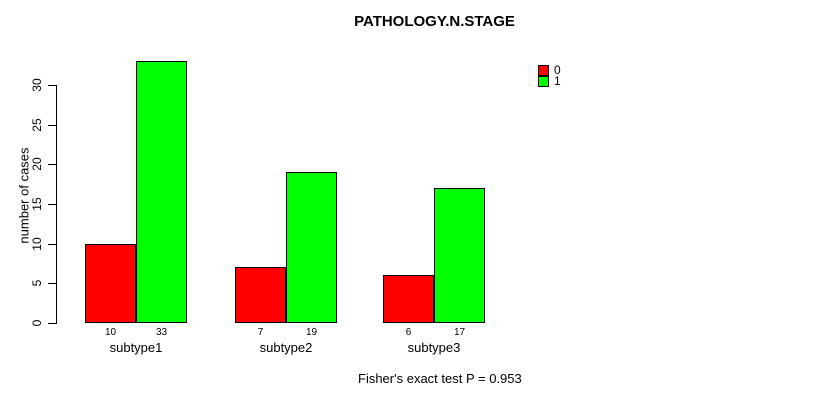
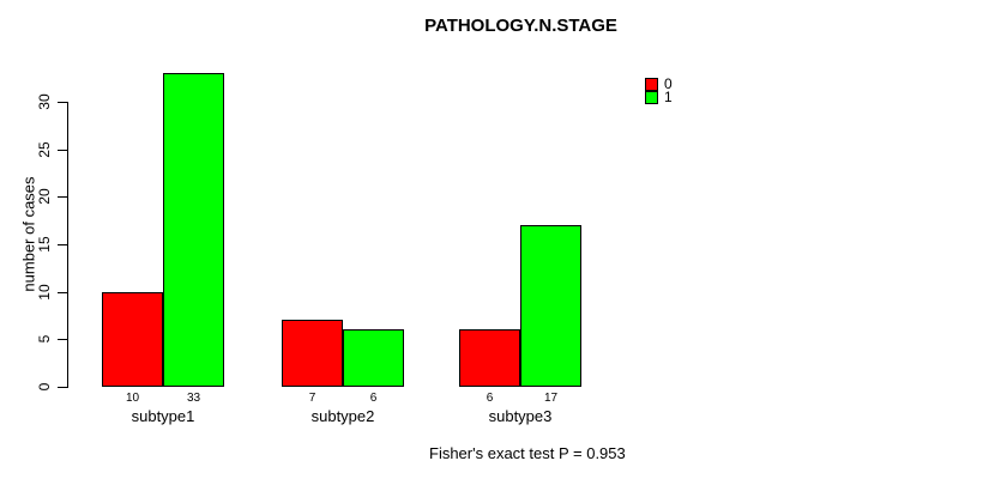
1/subtype2: 19 -> 6
